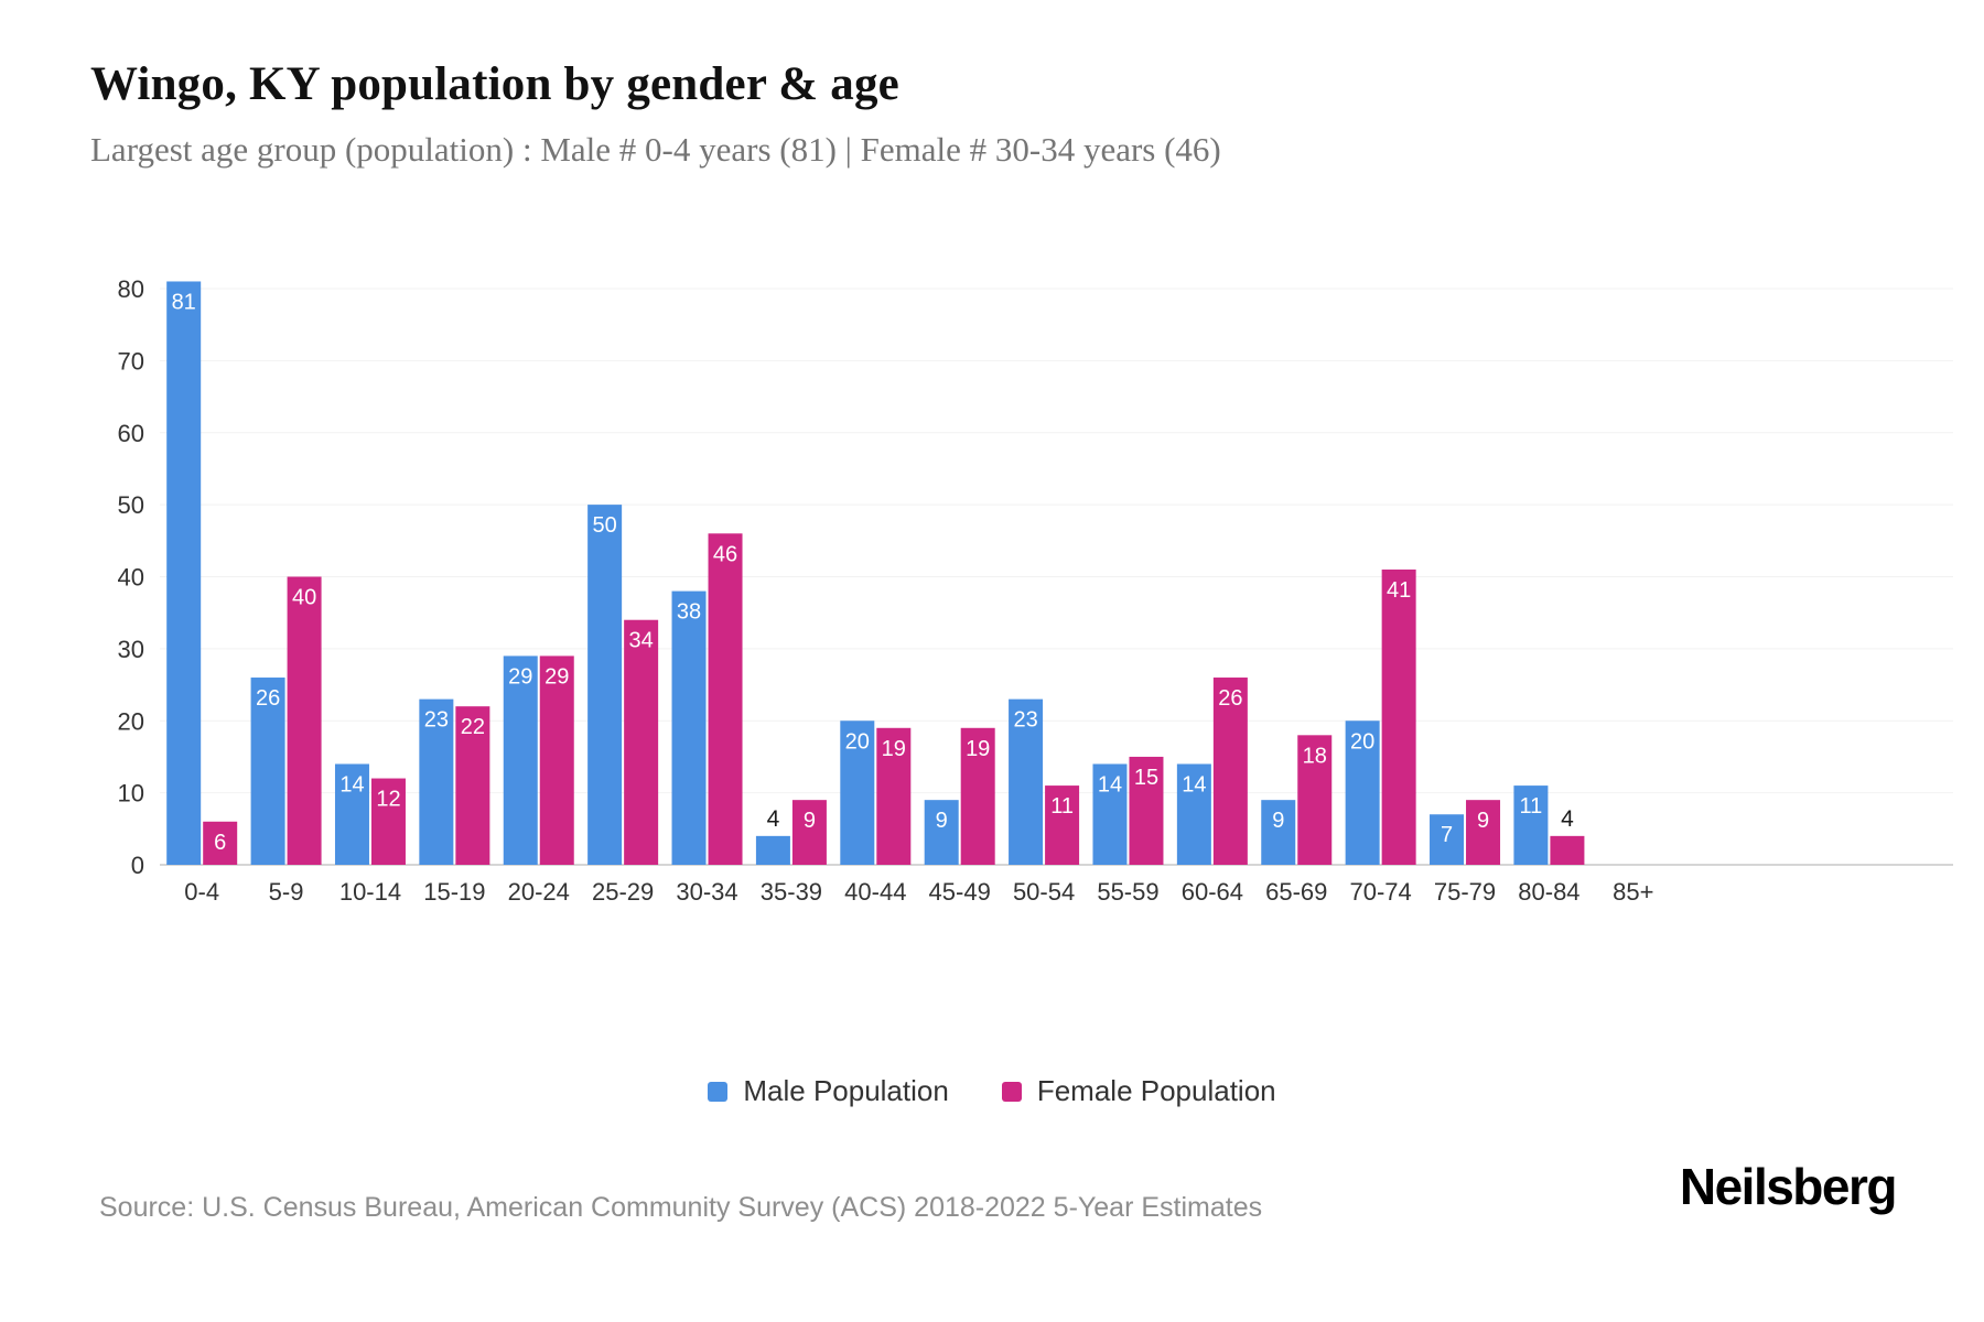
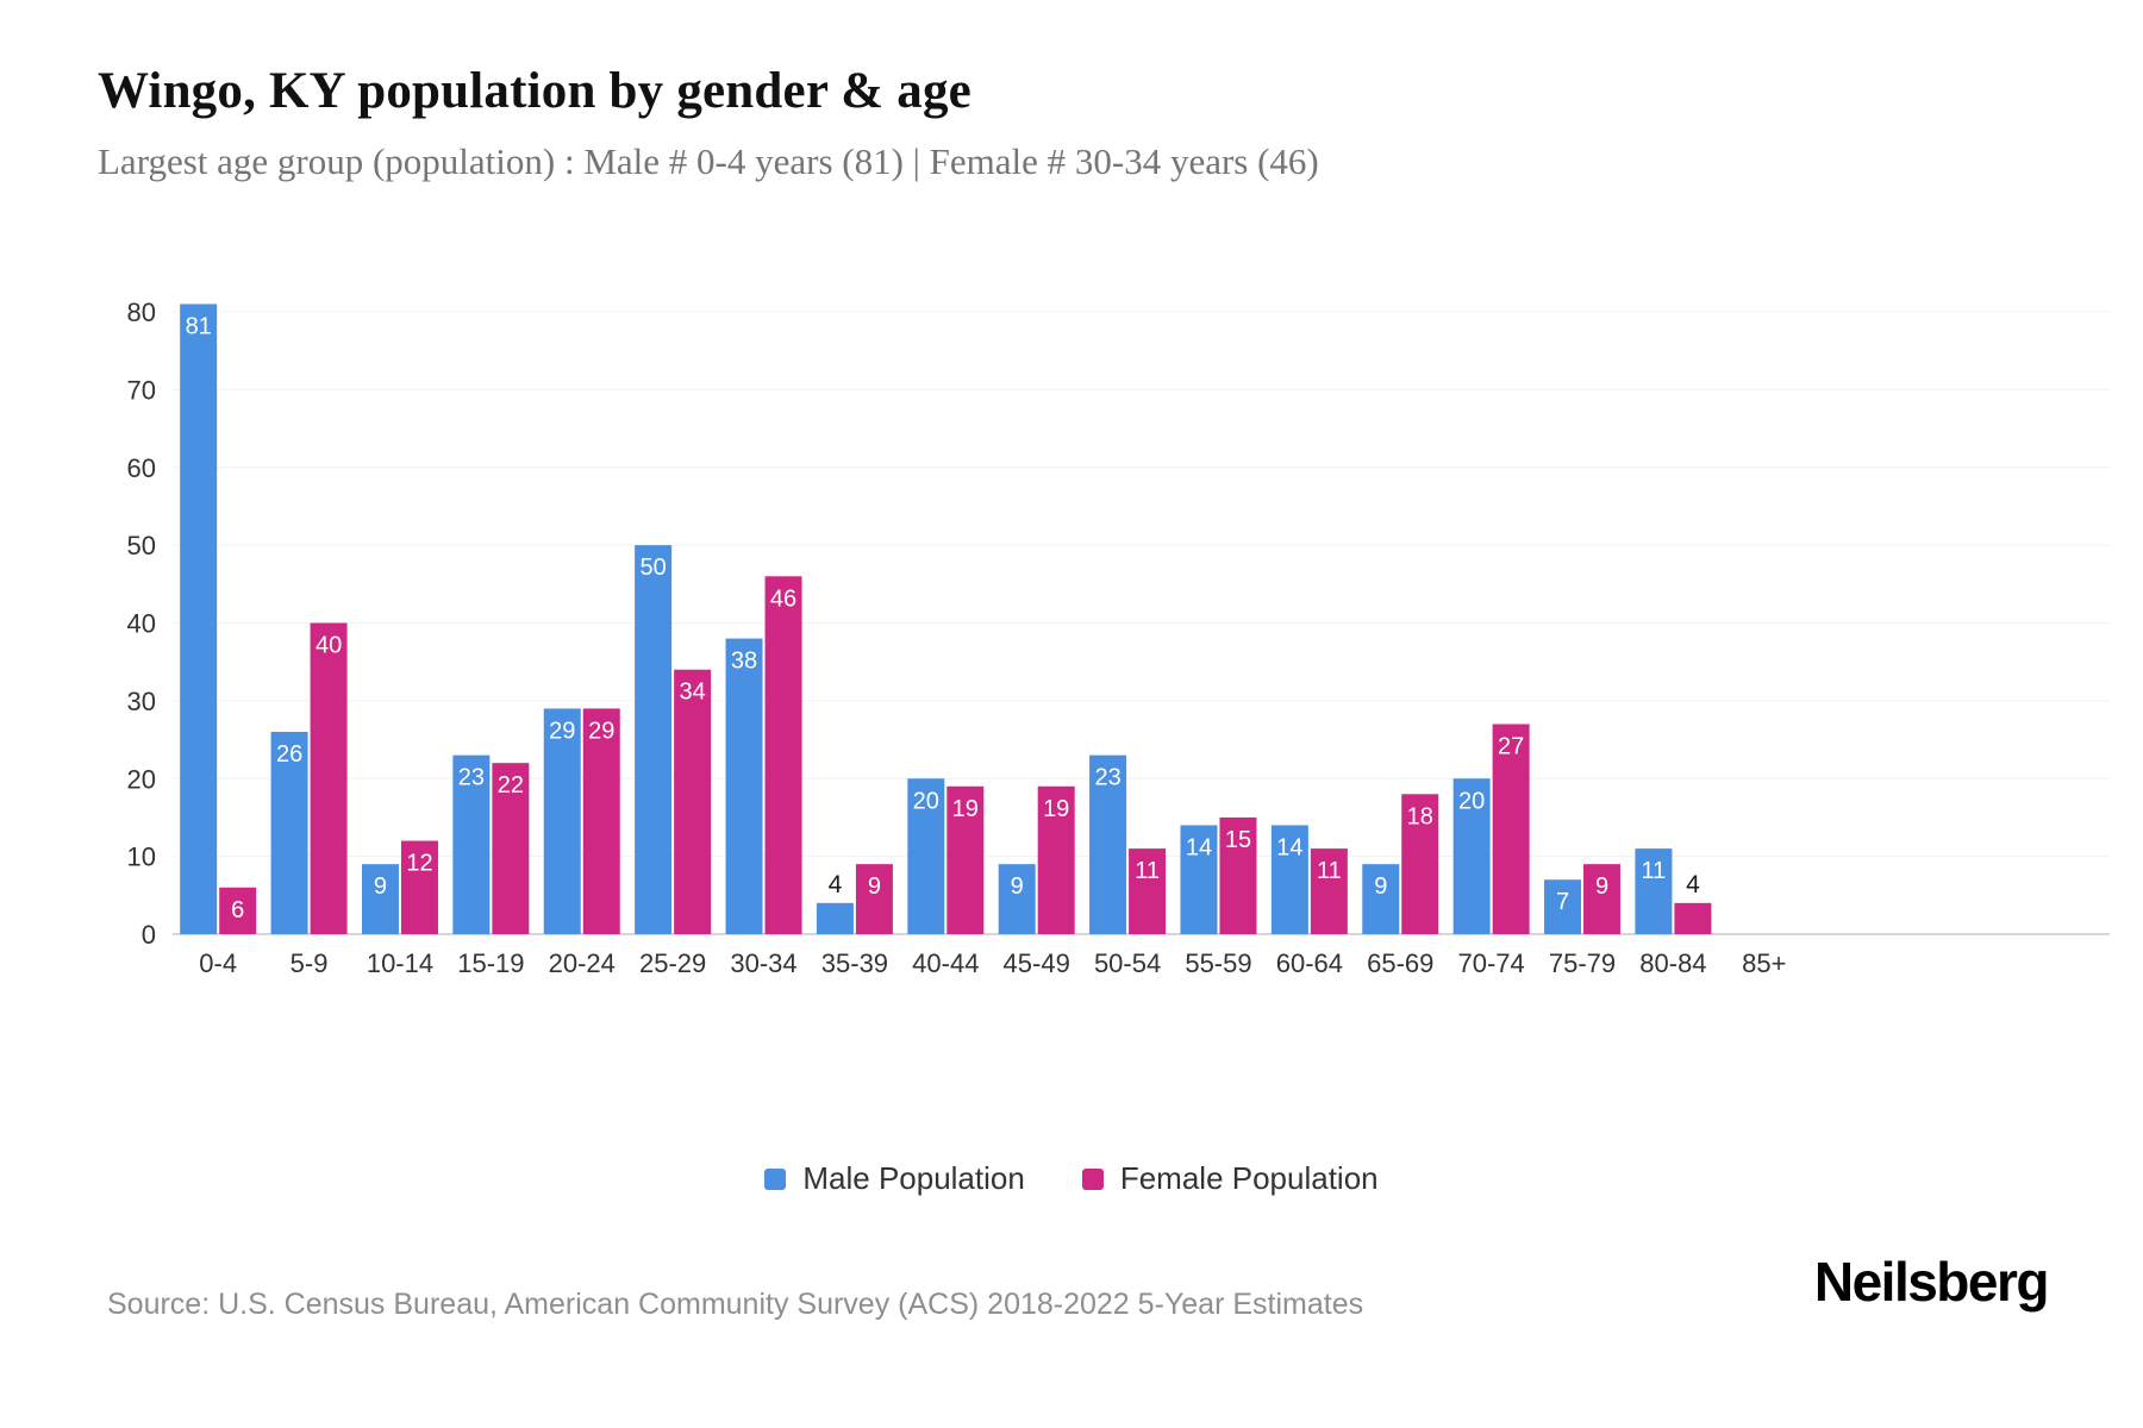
Male Population/10-14: 14 -> 9
Female Population/60-64: 26 -> 11
Female Population/70-74: 41 -> 27
